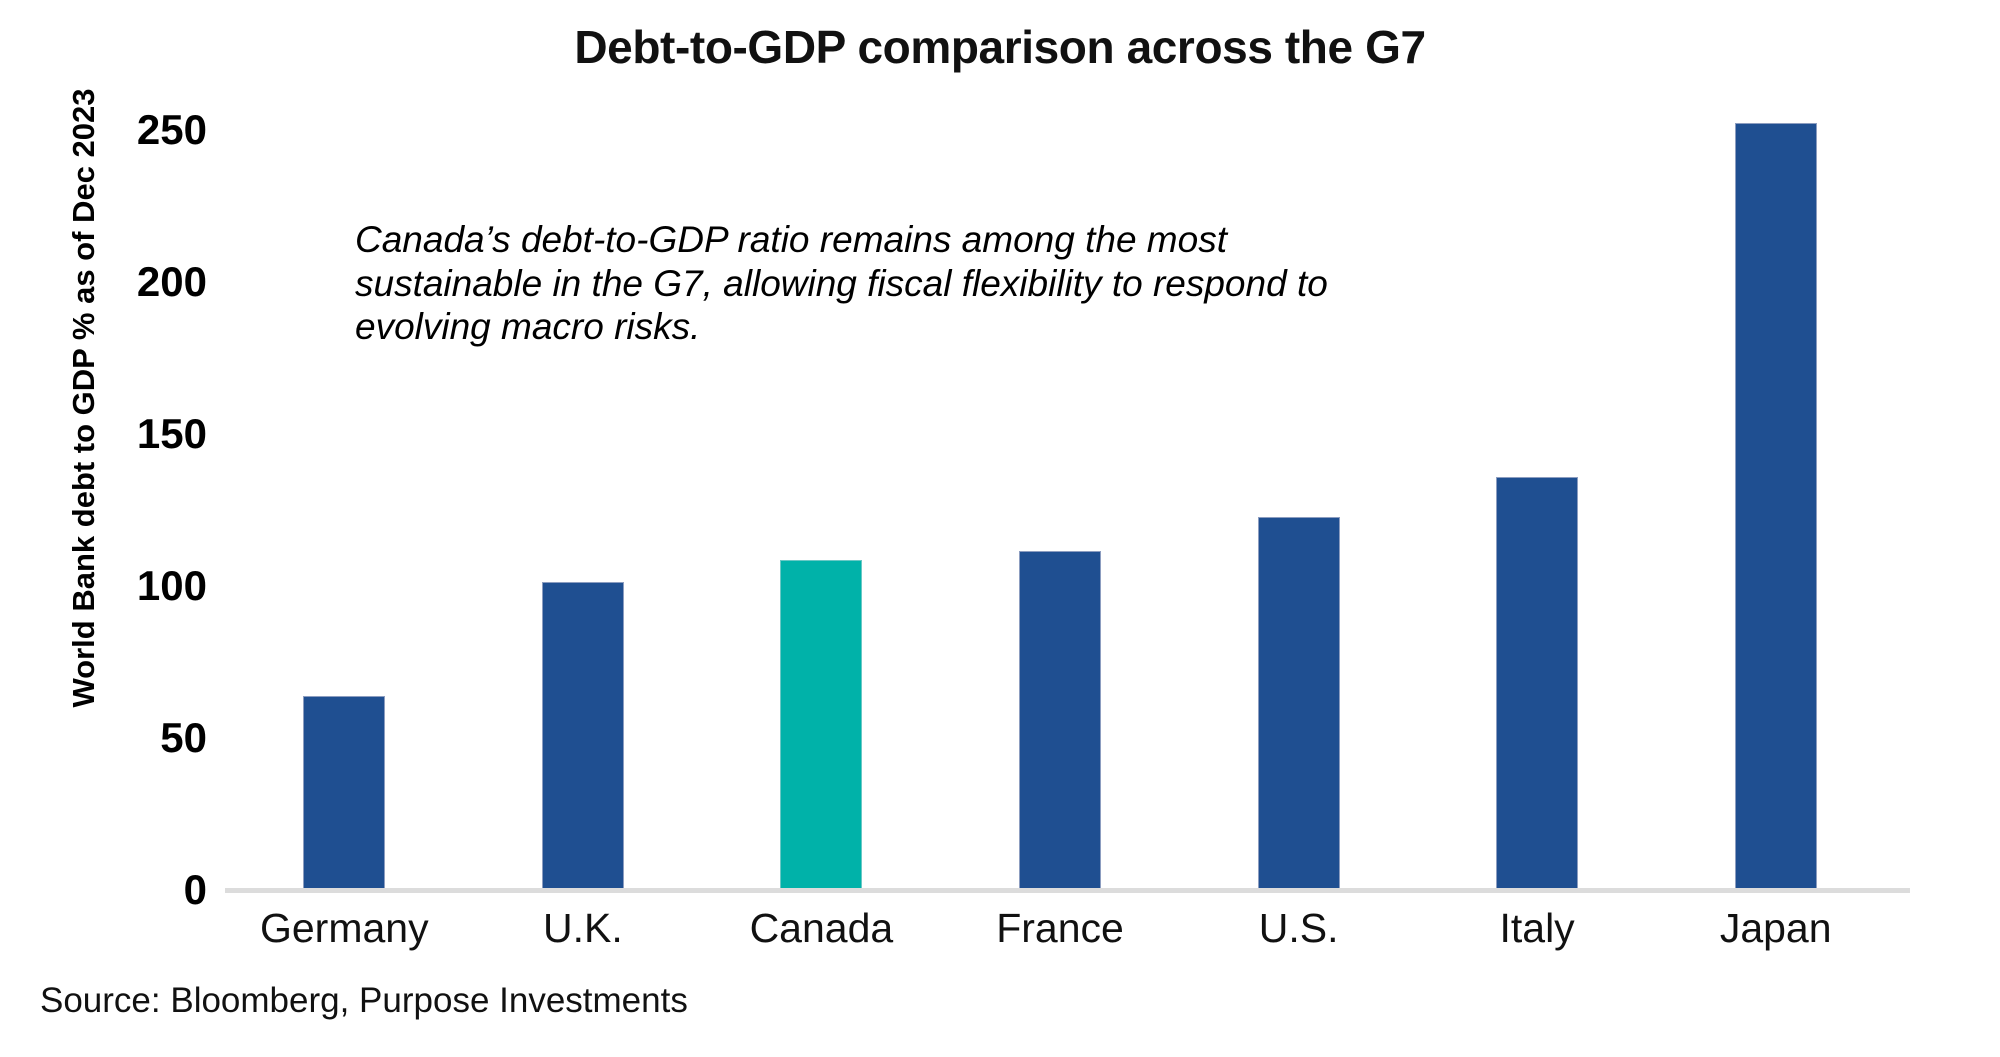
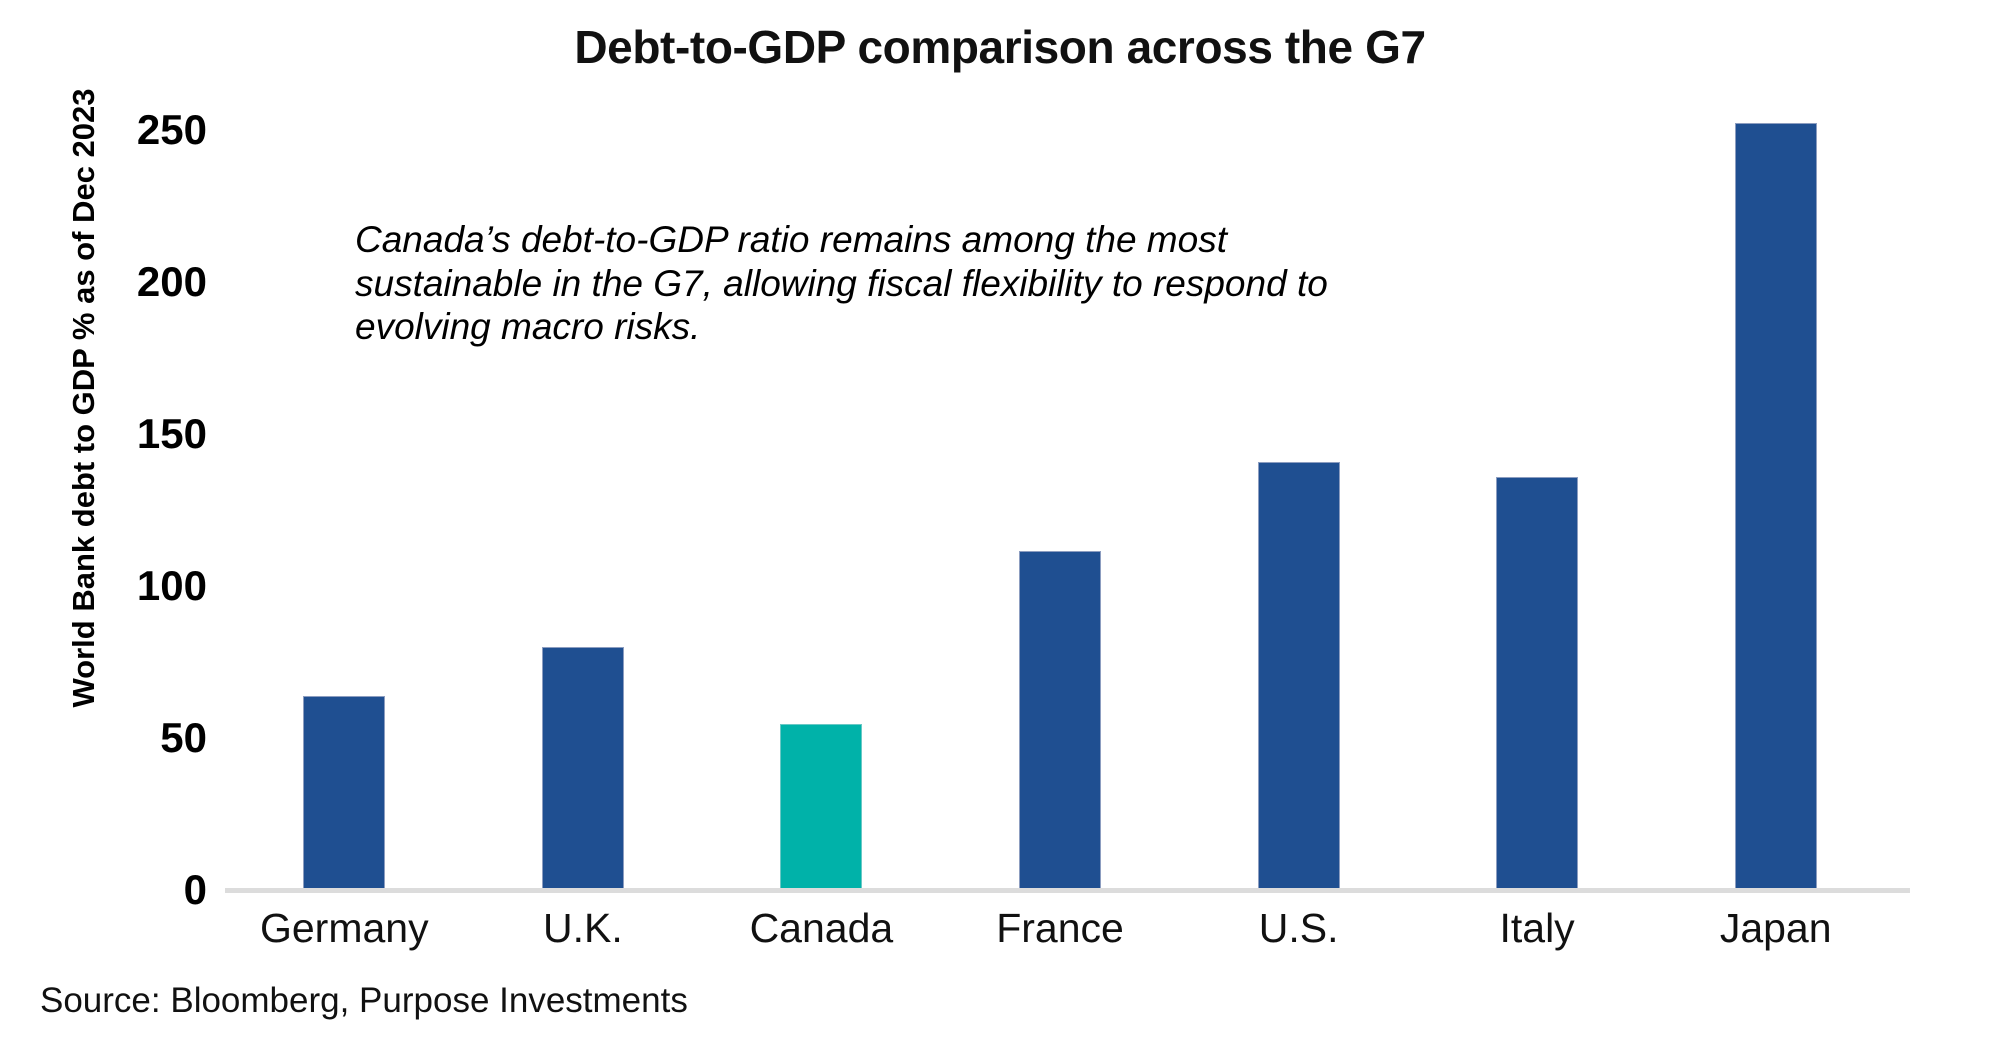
U.K.: 100 -> 79
Canada: 107 -> 54
U.S.: 121 -> 139
